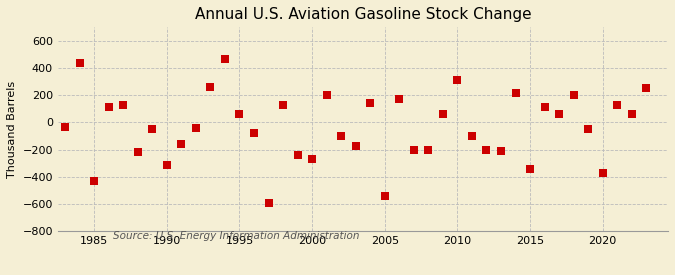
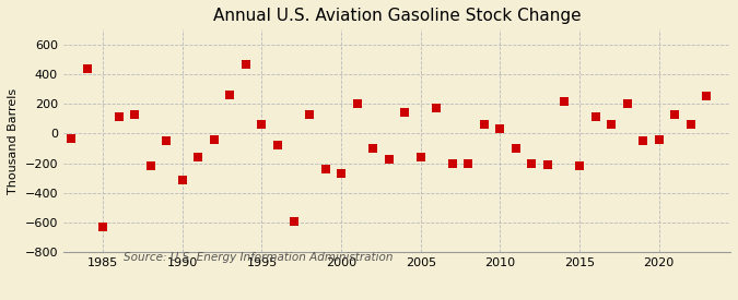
1985: -430 -> -630
2005: -540 -> -160
2010: 310 -> 30
2015: -340 -> -220
2020: -370 -> -40
